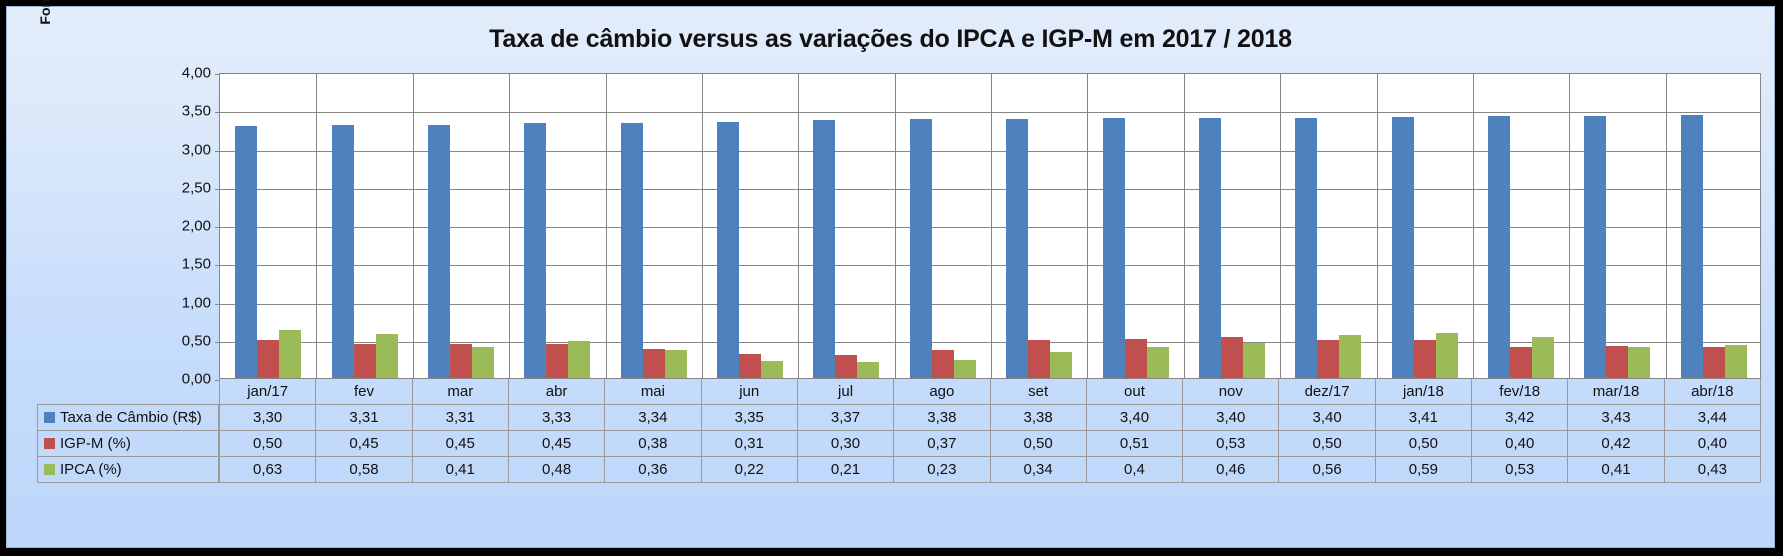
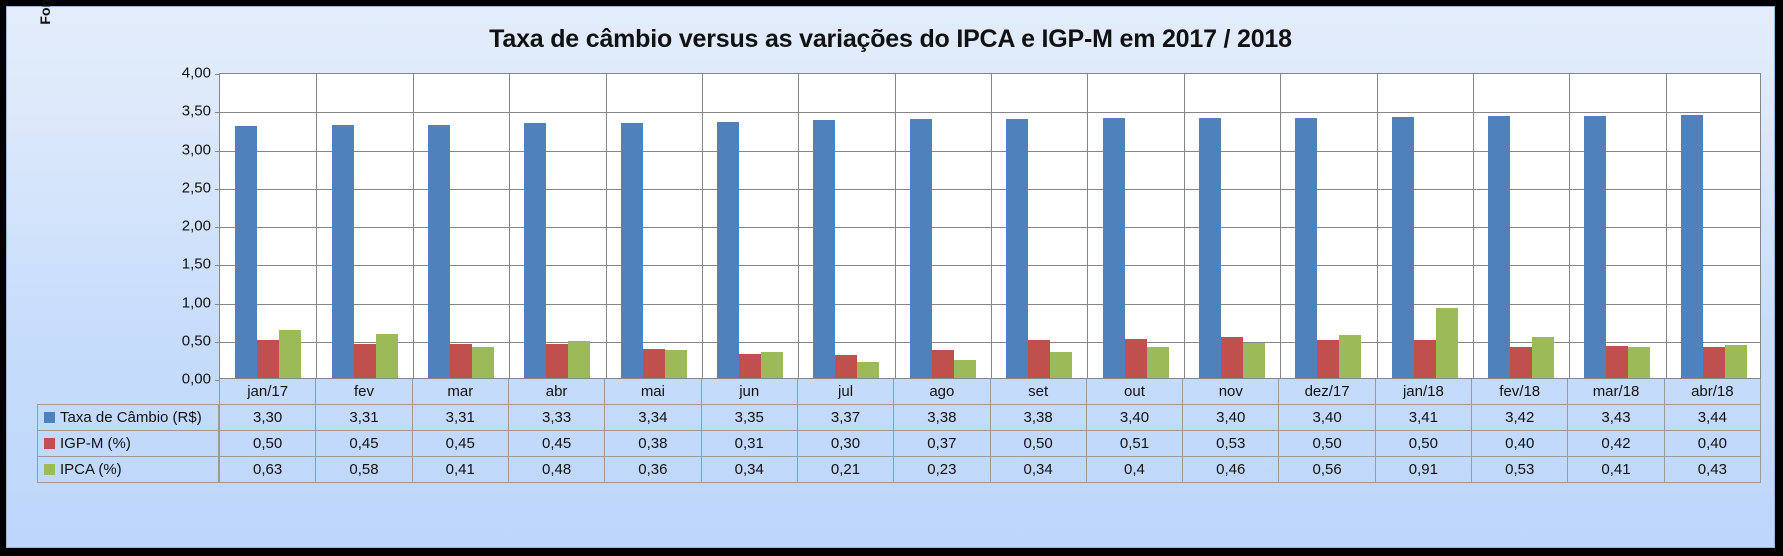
IPCA (%)/jun: 0,22 -> 0,34
IPCA (%)/jan/18: 0,59 -> 0,91
